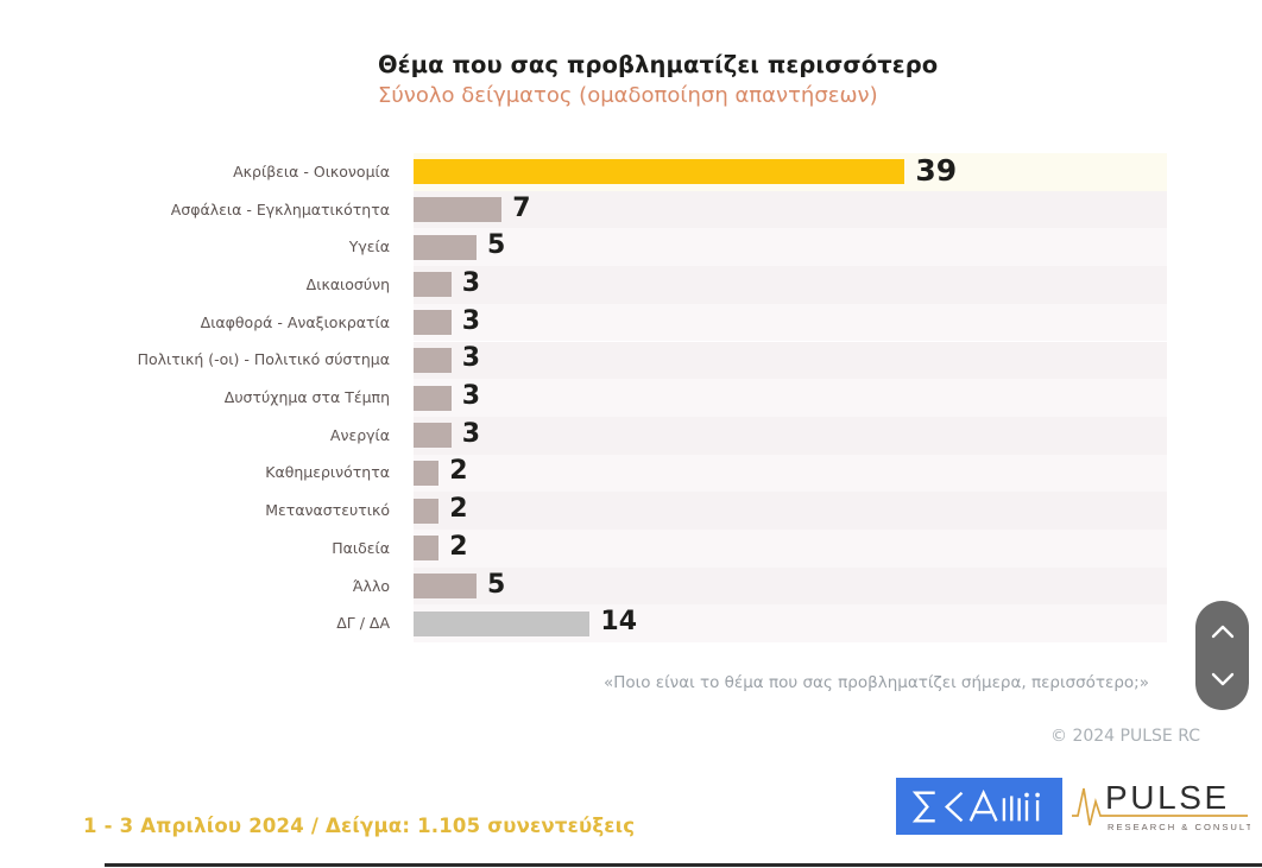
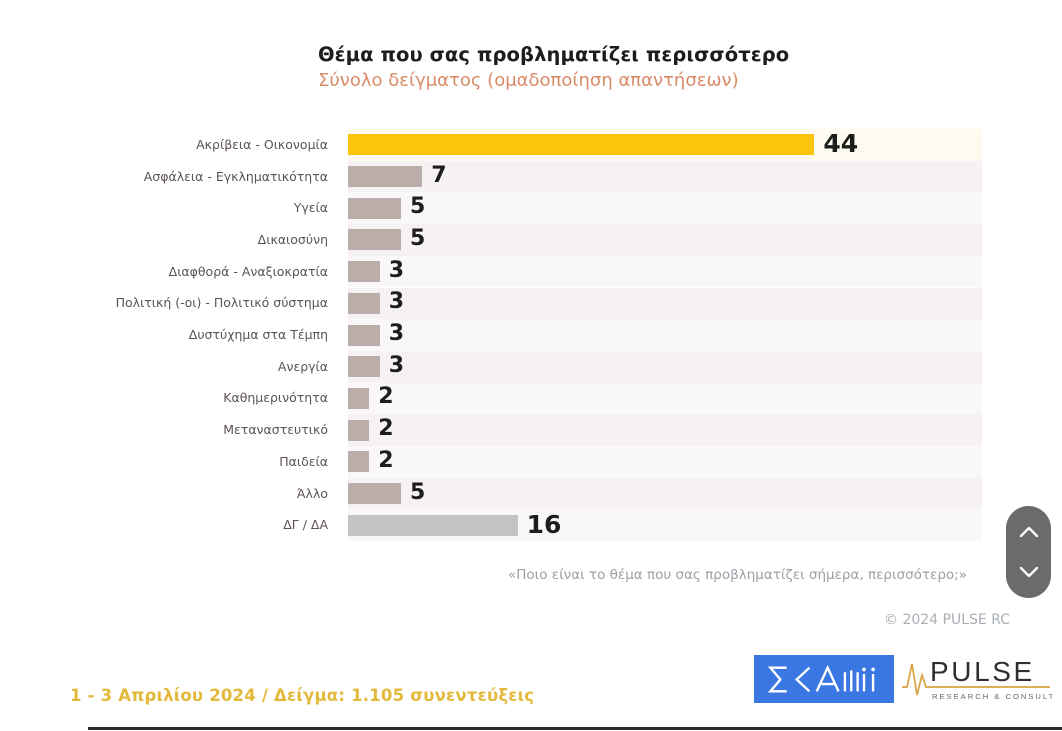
Ακρίβεια - Οικονομία: 39 -> 44
Δικαιοσύνη: 3 -> 5
ΔΓ / ΔΑ: 14 -> 16
